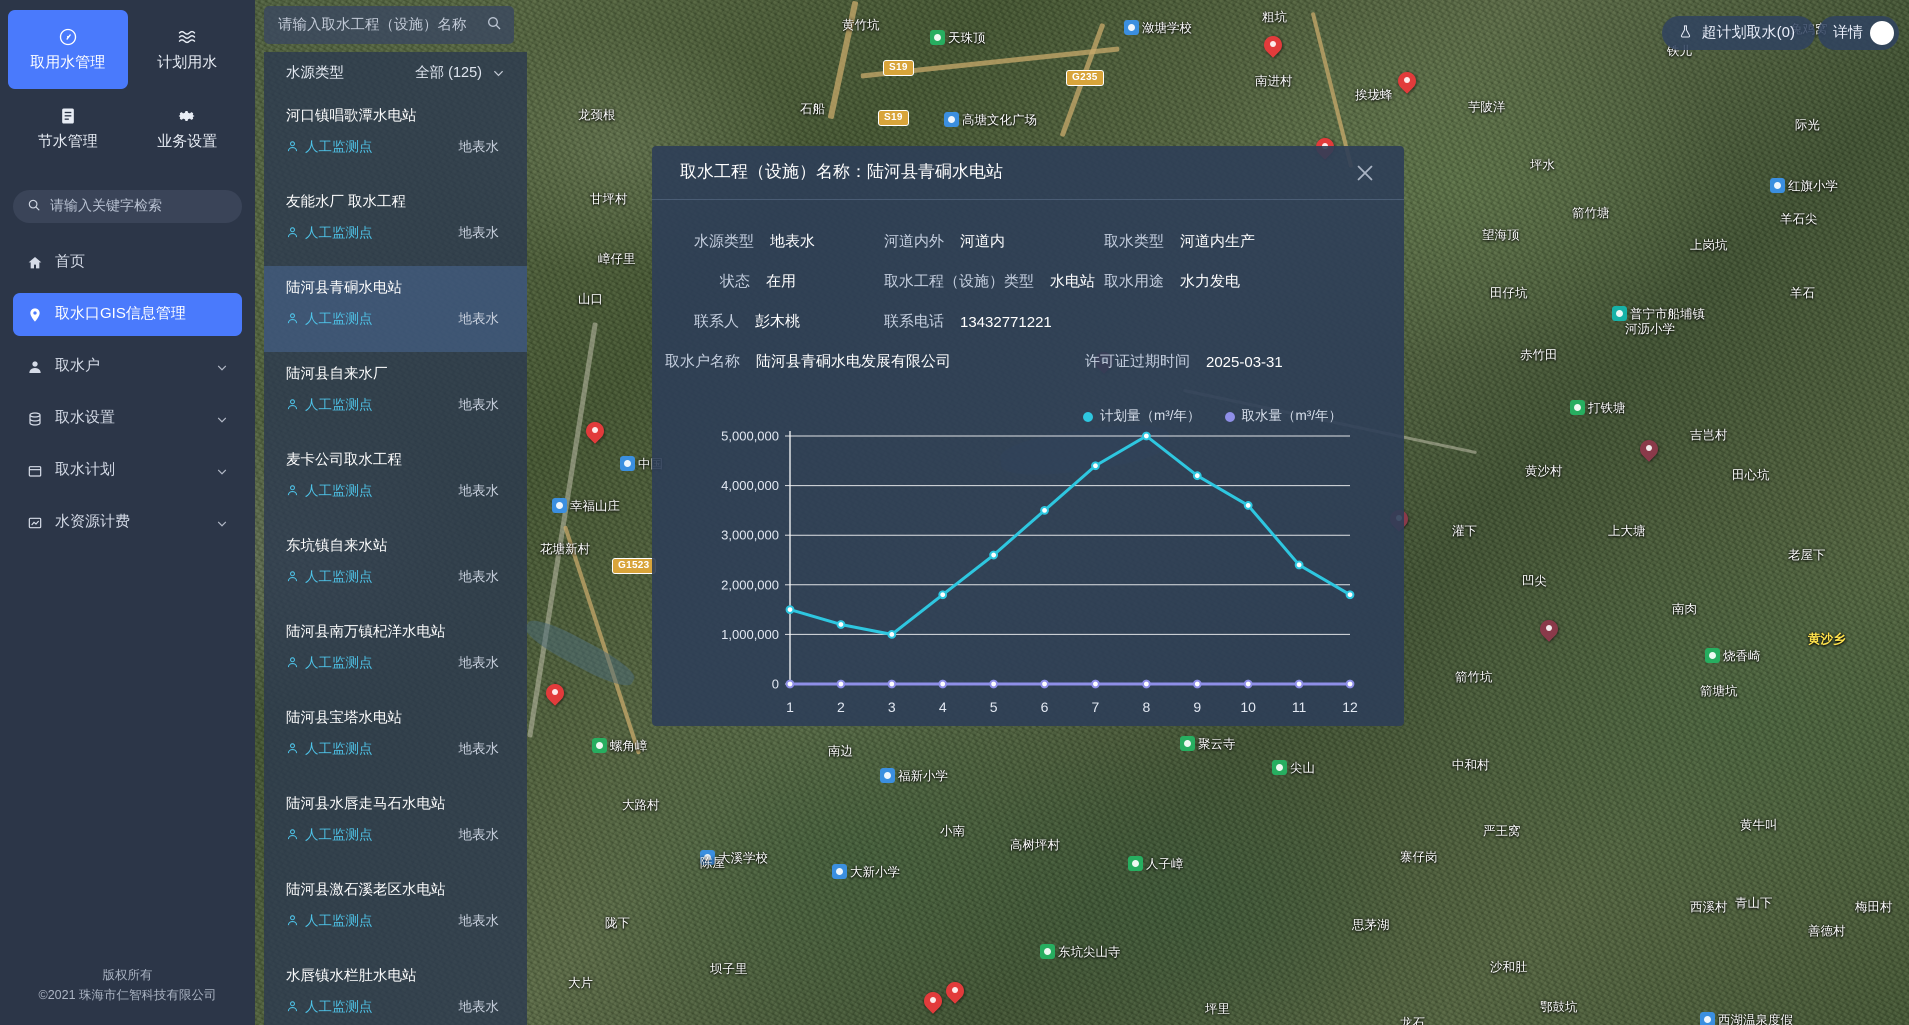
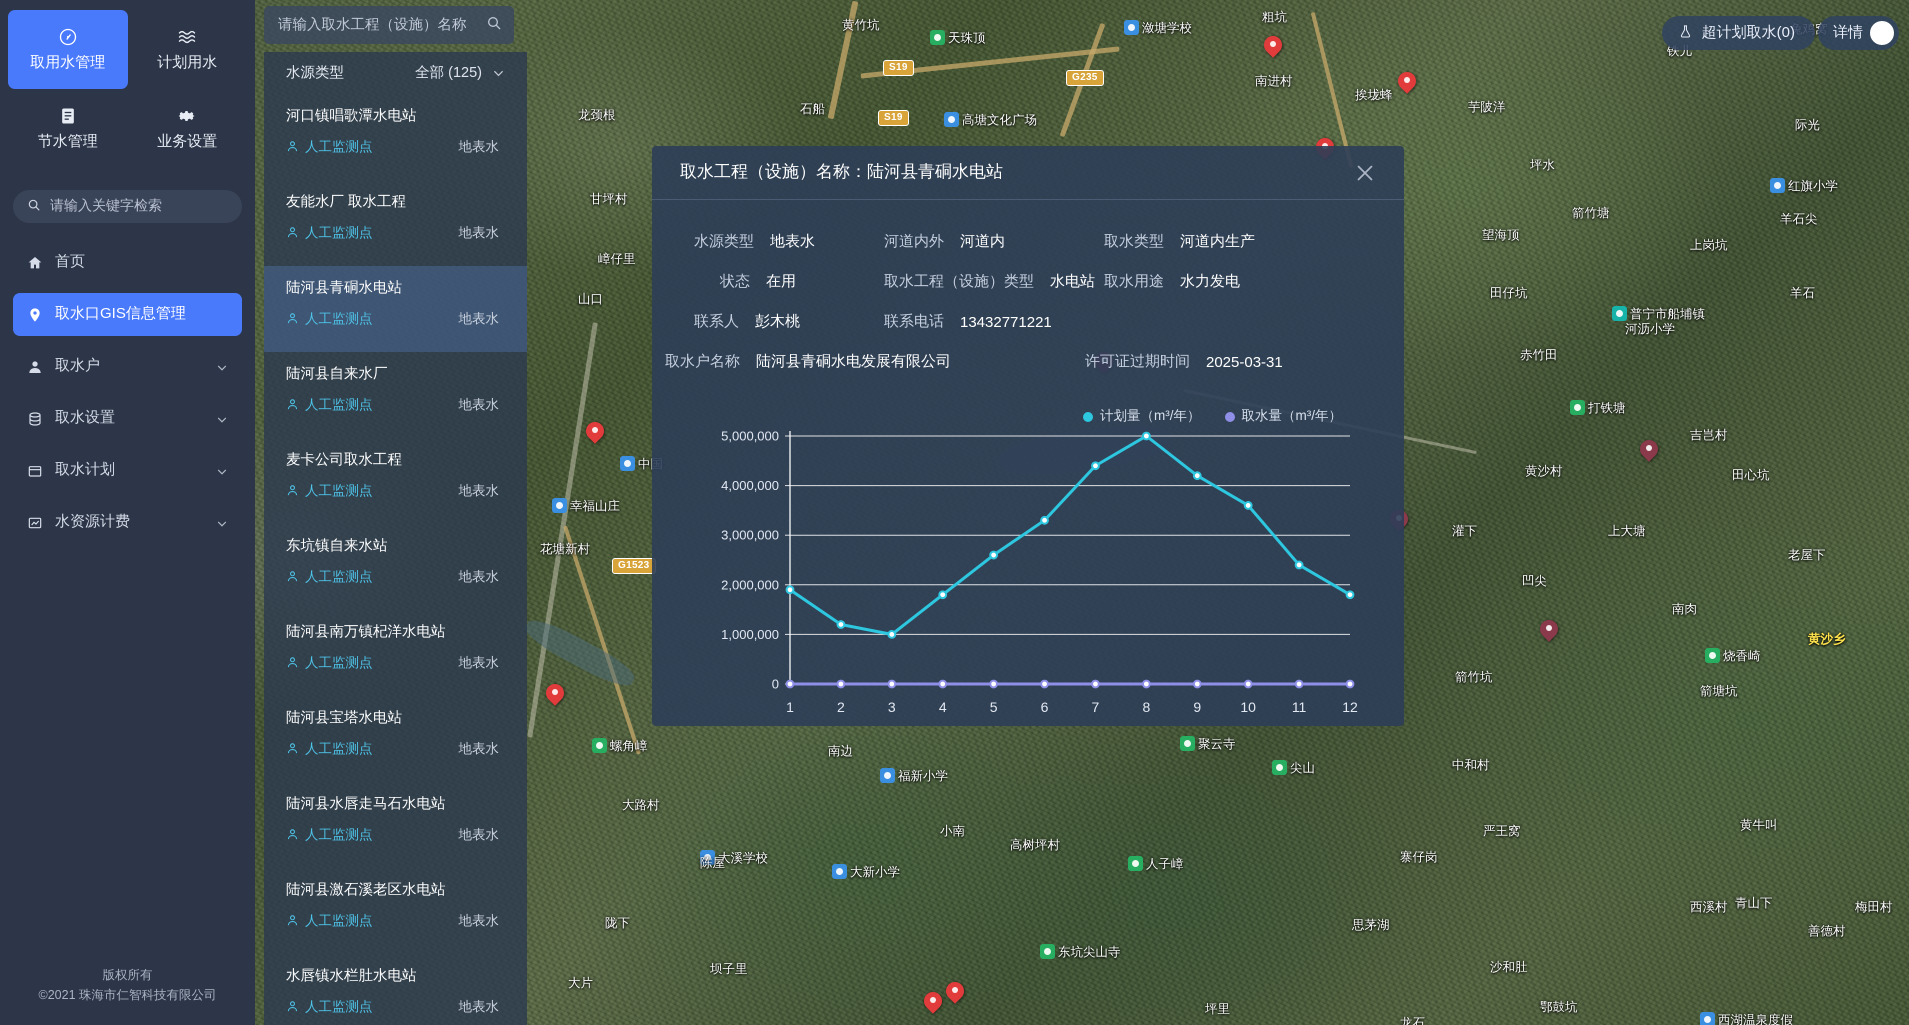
计划量（m³/年）/1: 1500000 -> 1900000
计划量（m³/年）/6: 3500000 -> 3300000
